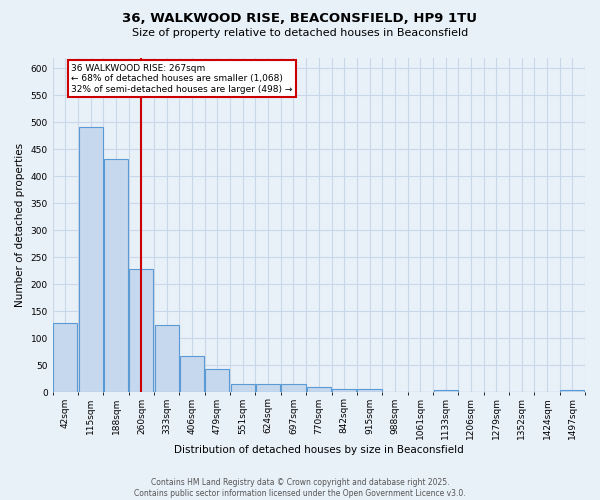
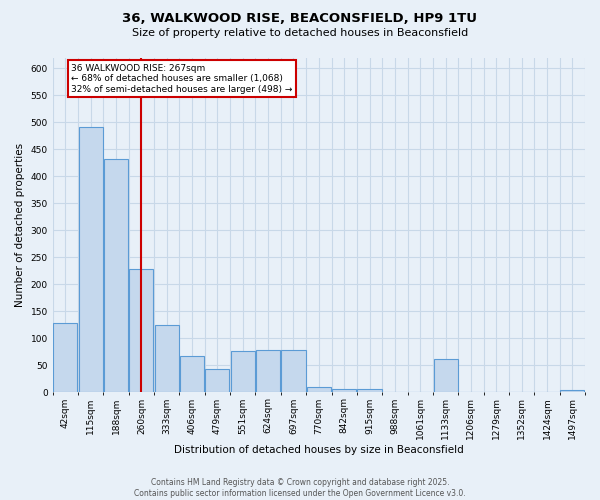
551sqm: 16 -> 76
624sqm: 16 -> 78
697sqm: 15 -> 78
1133sqm: 5 -> 62
